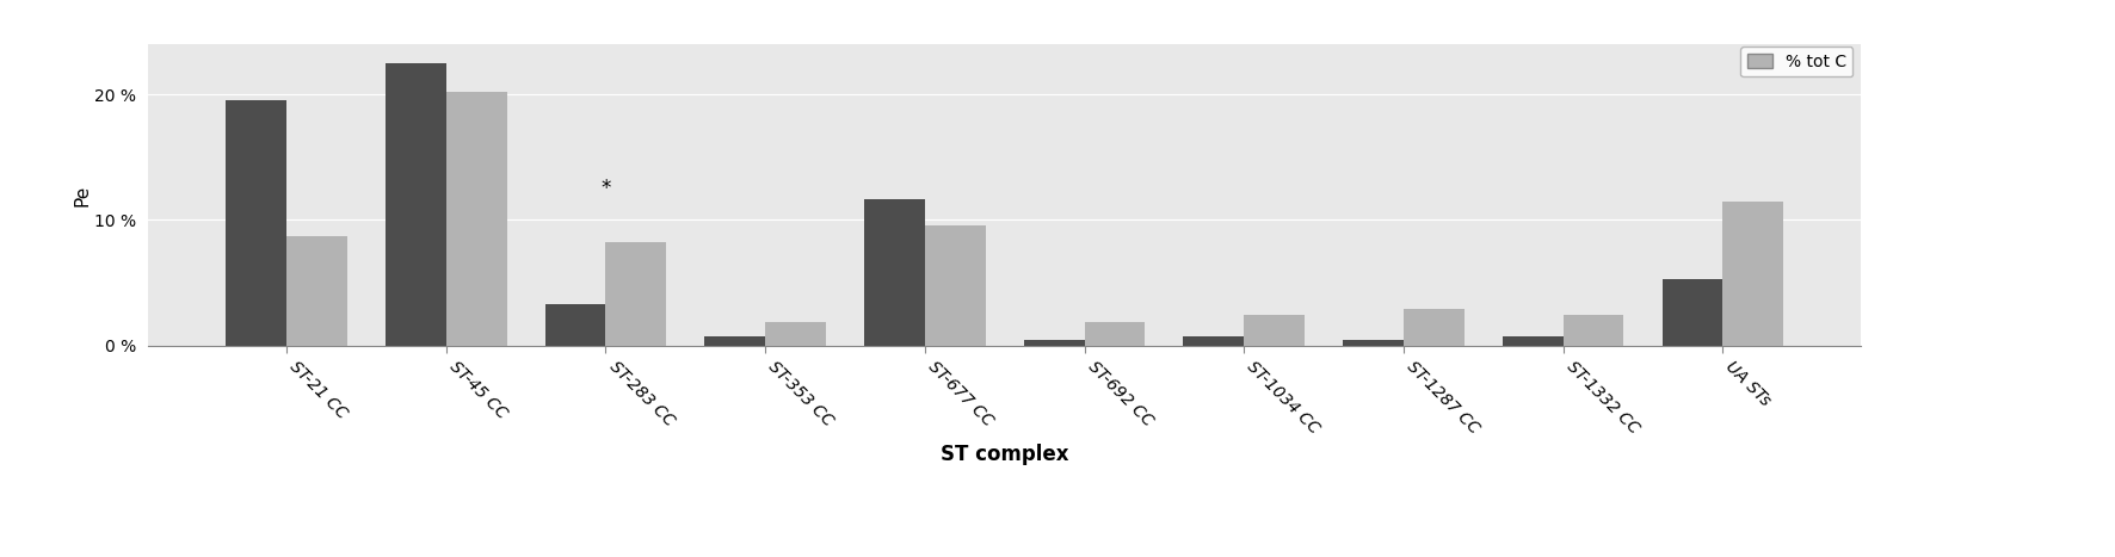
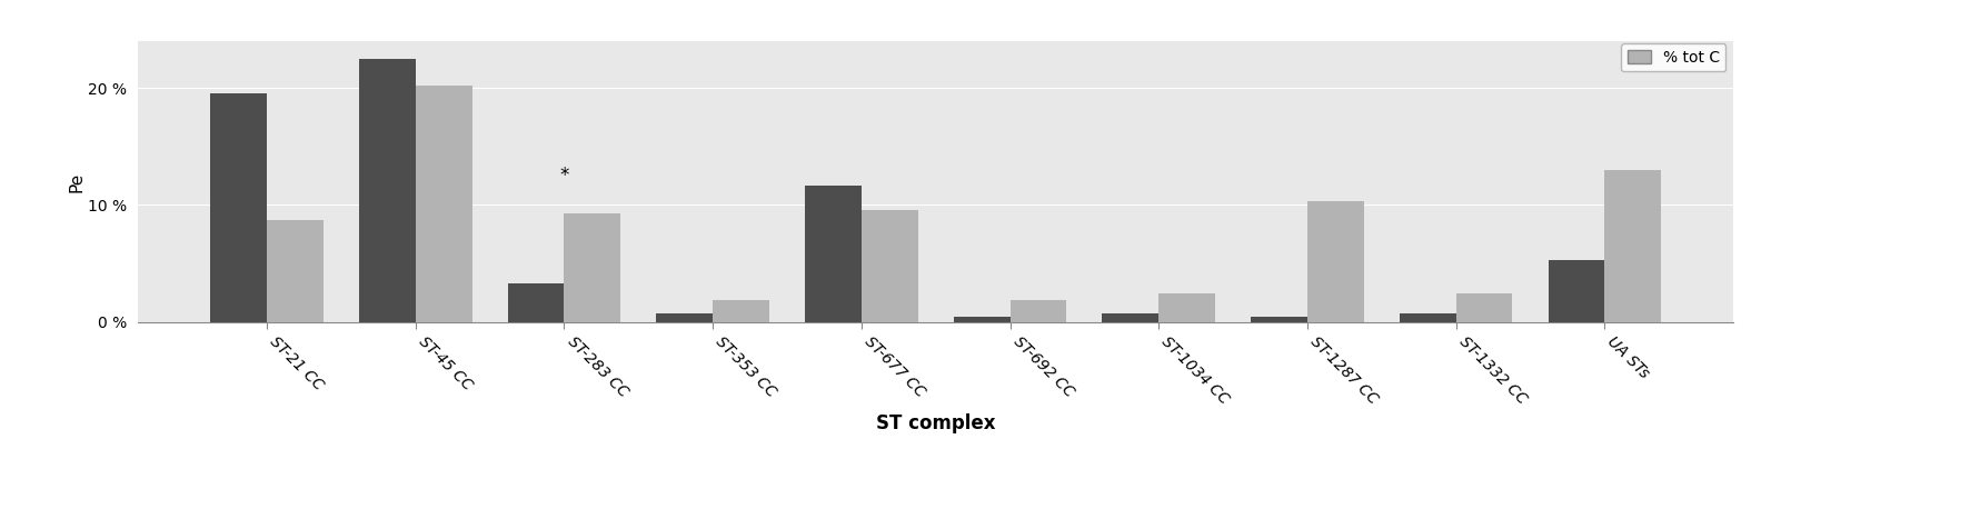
% tot C/ST-283 CC: 8.2 % -> 9.3 %
% tot C/ST-1287 CC: 2.9 % -> 10.3 %
% tot C/UA STs: 11.5 % -> 13.0 %
